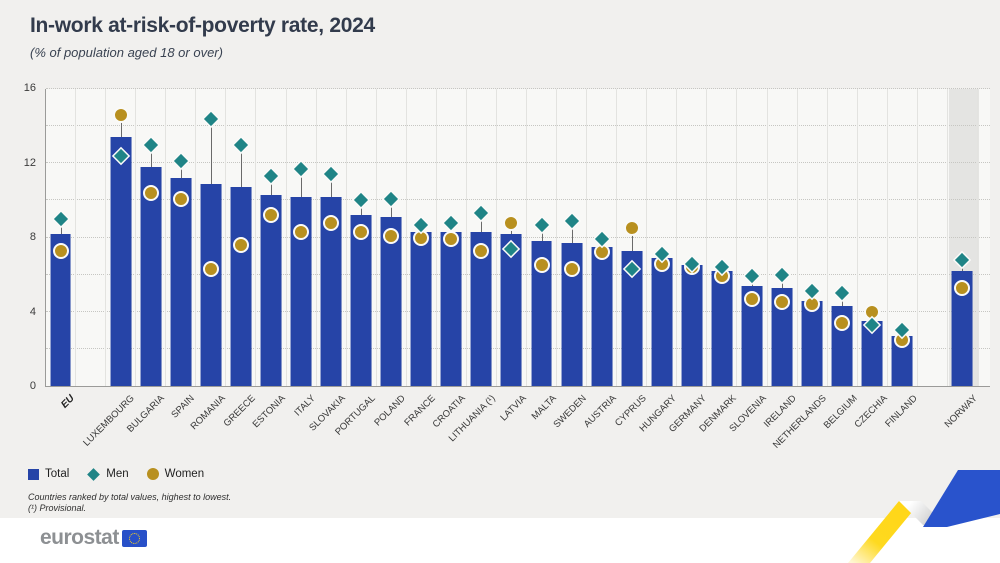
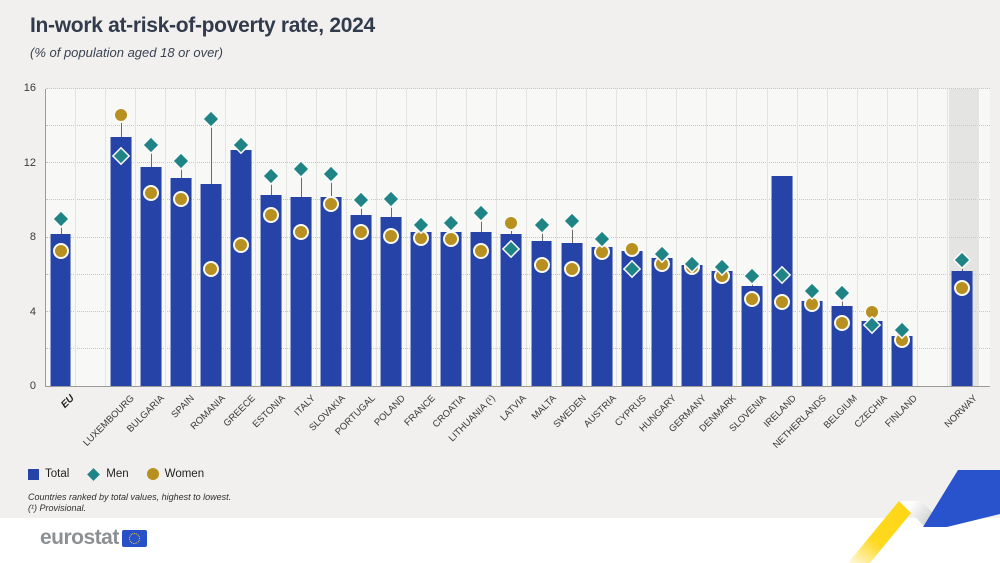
Total/GREECE: 10.7 -> 12.7
Women/SLOVAKIA: 8.8 -> 9.8
Women/CYPRUS: 8.5 -> 7.4
Total/IRELAND: 5.3 -> 11.3
